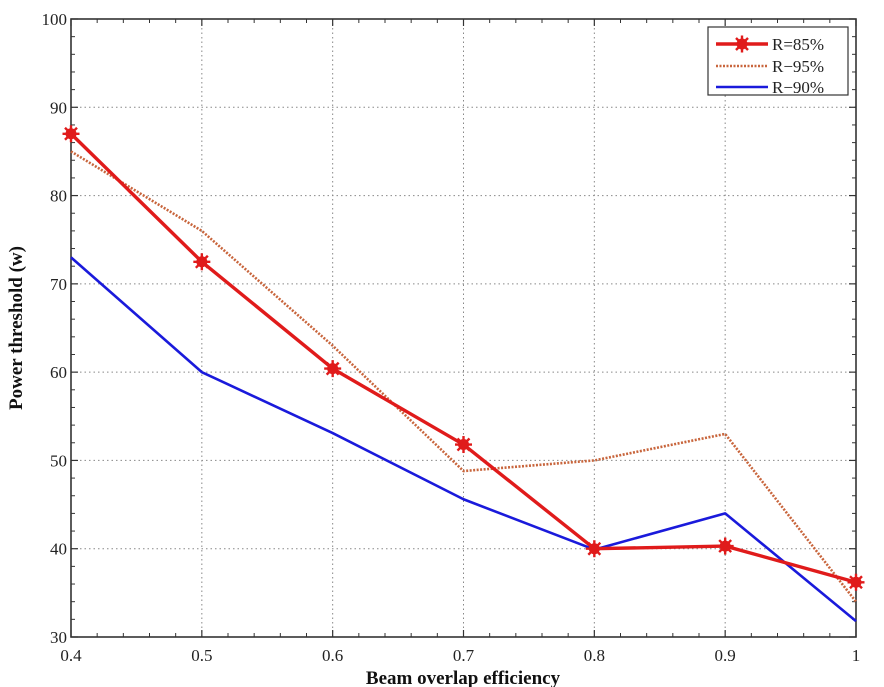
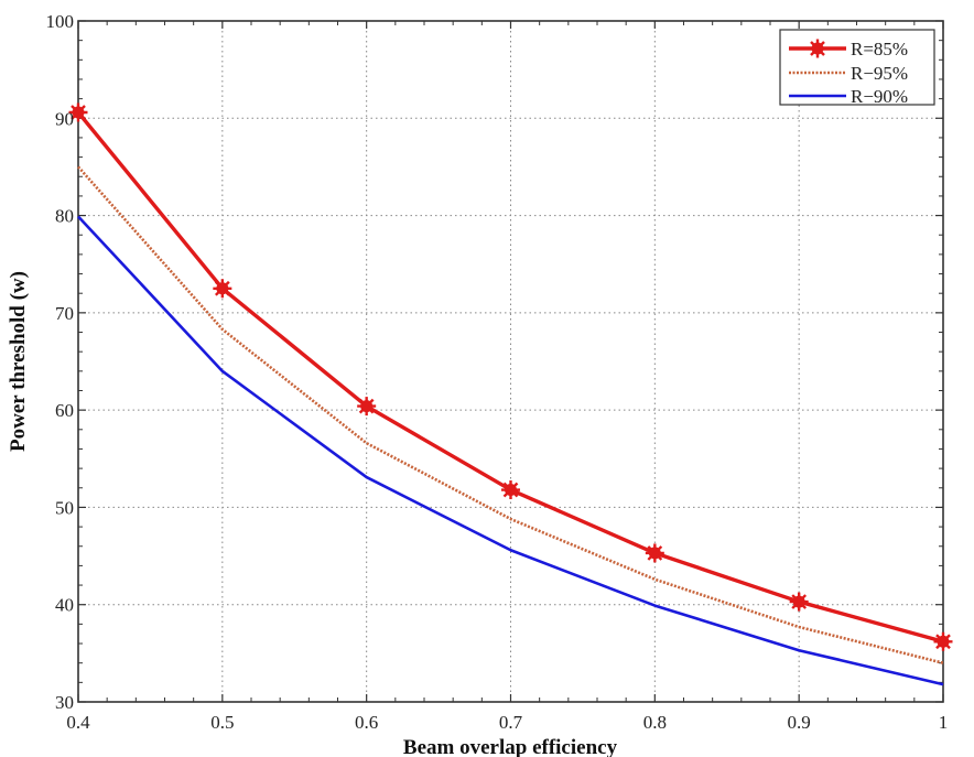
R=85%/0.4: 87 -> 91
R−90%/0.4: 73 -> 80
R−95%/0.5: 76 -> 68
R−90%/0.5: 60 -> 64
R−95%/0.6: 63 -> 57
R=85%/0.8: 40 -> 45
R−95%/0.8: 50 -> 43
R−95%/0.9: 53 -> 38
R−90%/0.9: 44 -> 35
